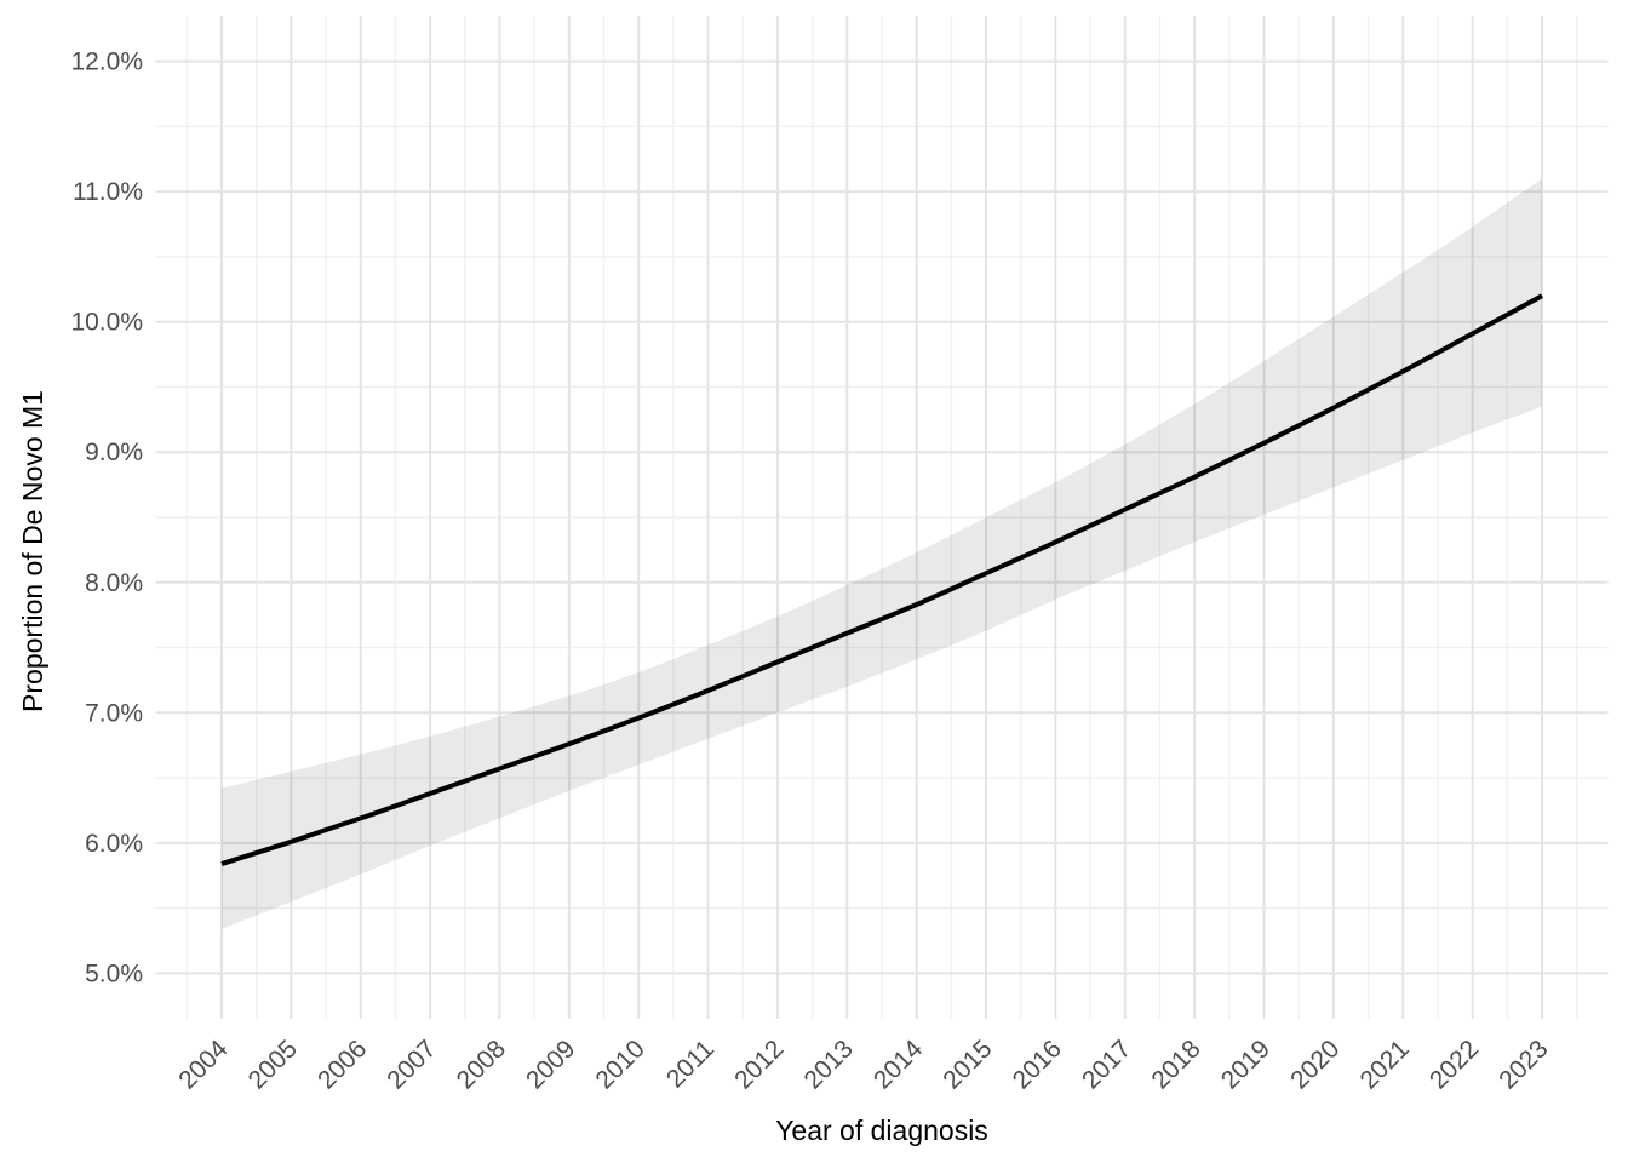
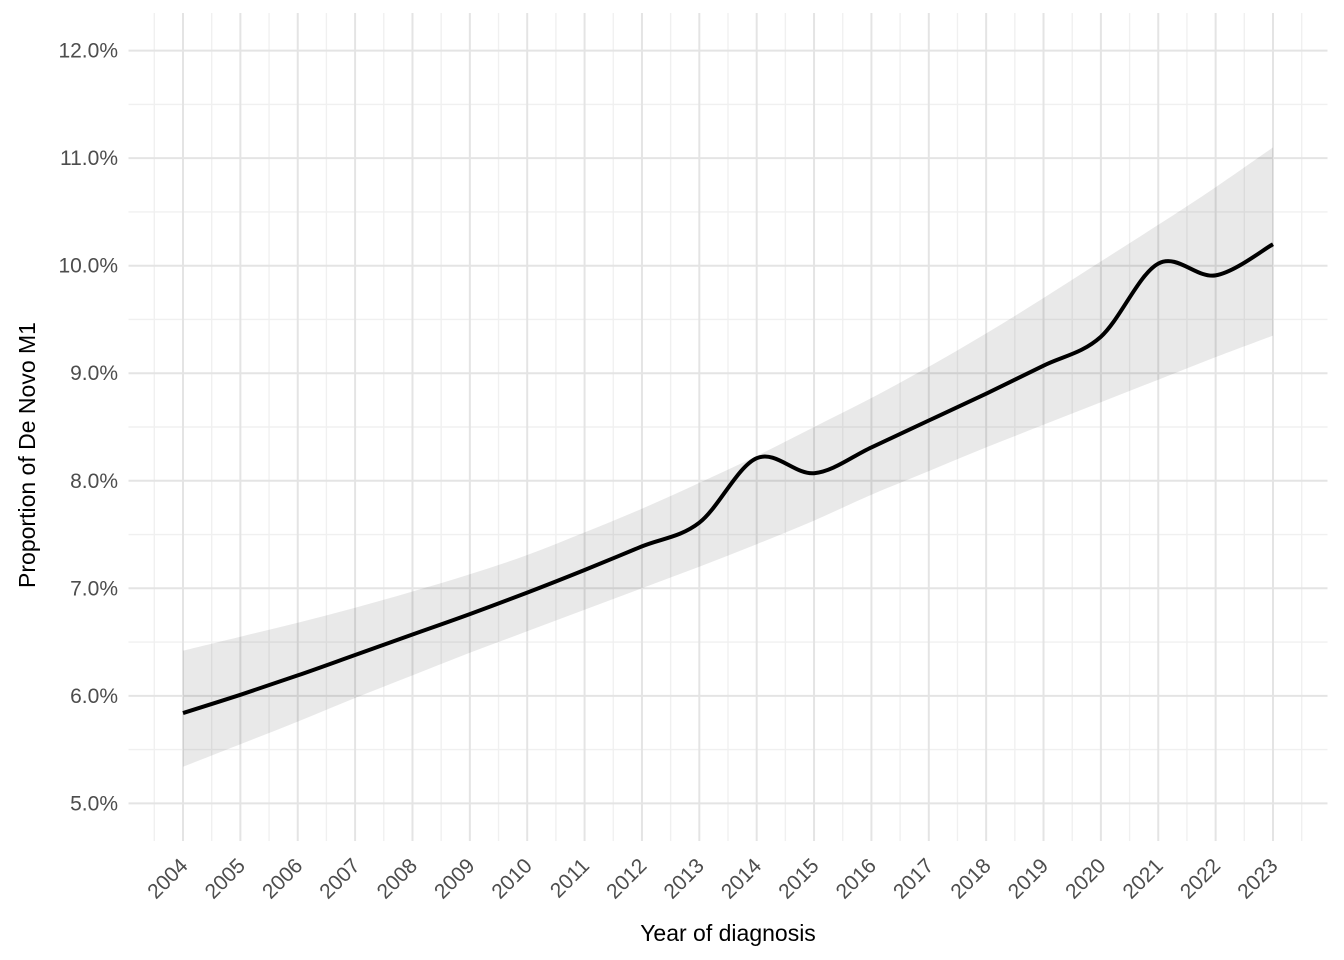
2014: 7.83% -> 8.21%
2021: 9.62% -> 10.02%
